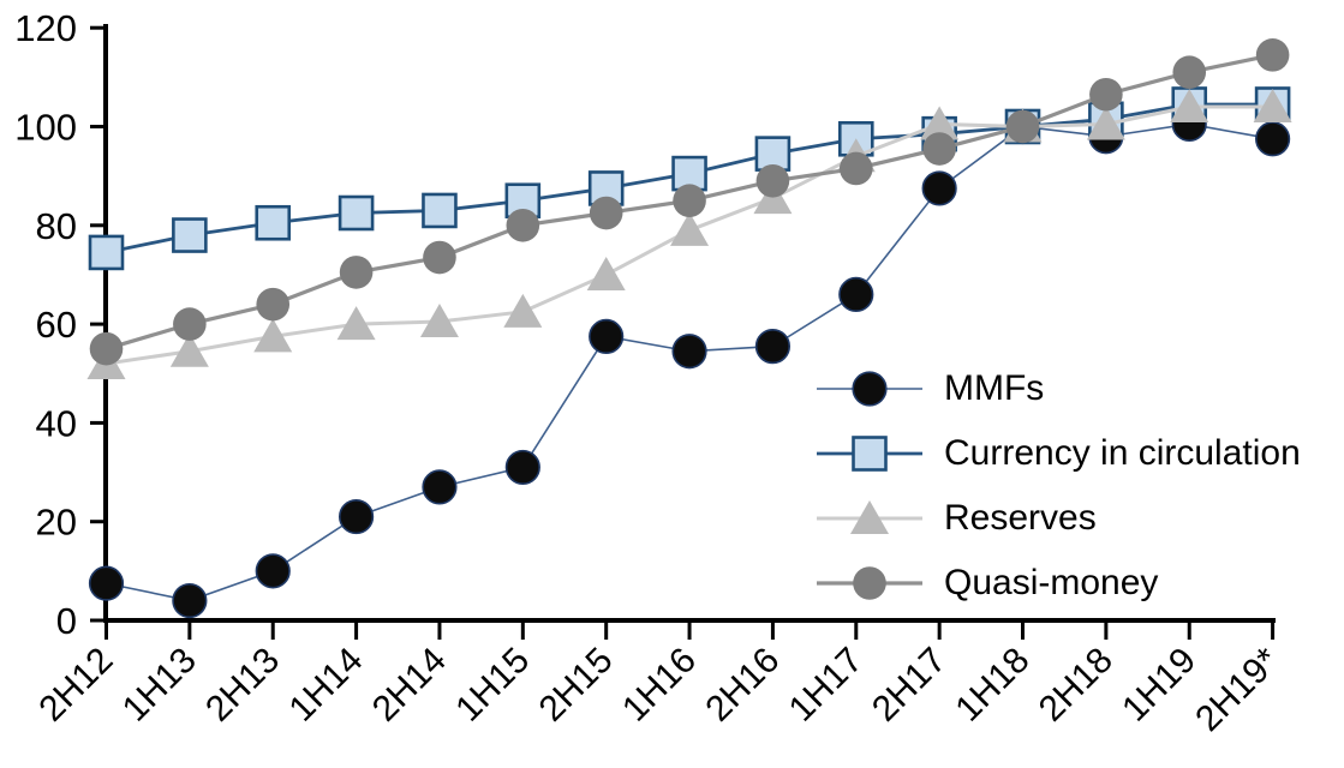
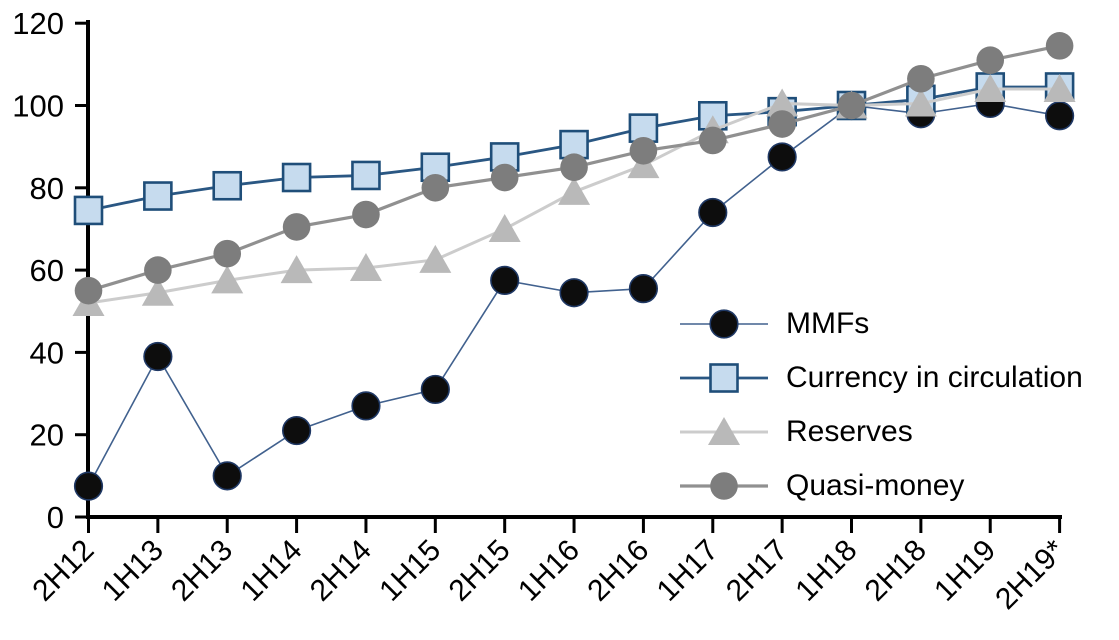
MMFs/1H13: 4 -> 39
MMFs/1H17: 66 -> 74
